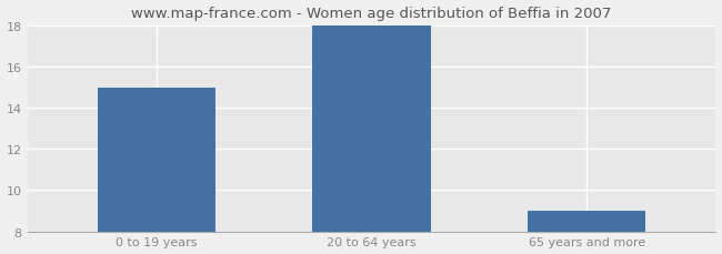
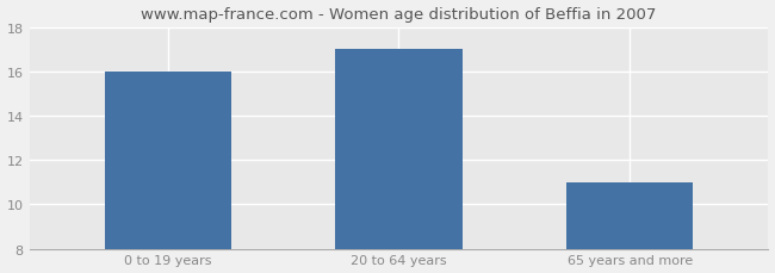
0 to 19 years: 15 -> 16
20 to 64 years: 18 -> 17
65 years and more: 9 -> 11
